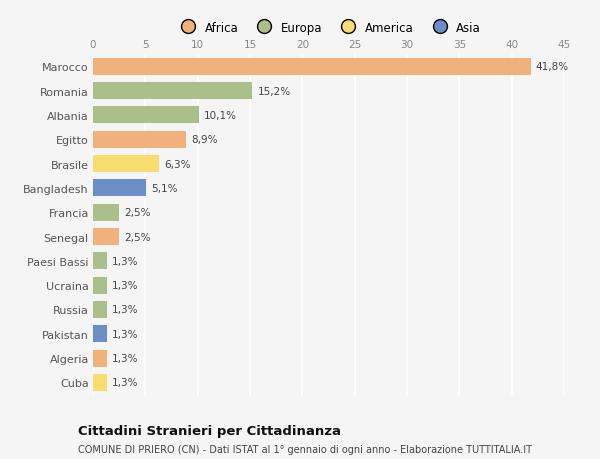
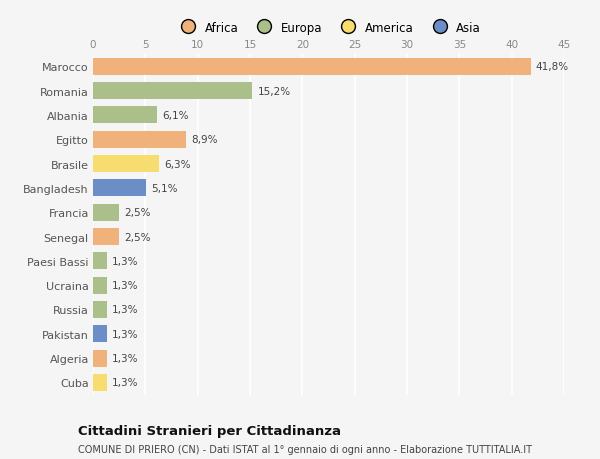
Albania: 10,1% -> 6,1%
